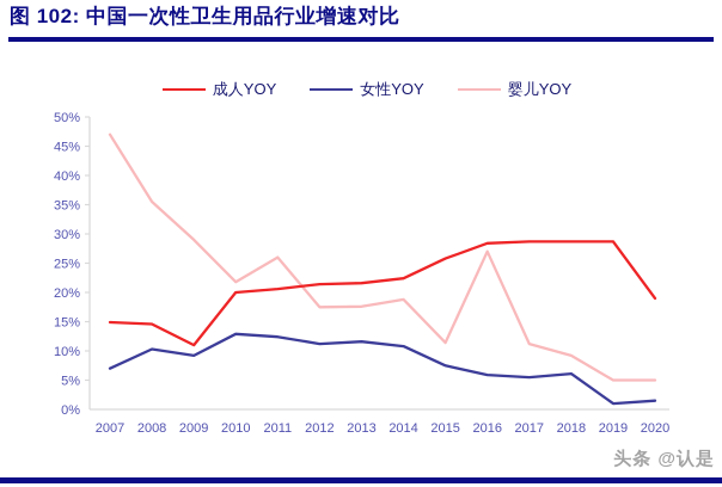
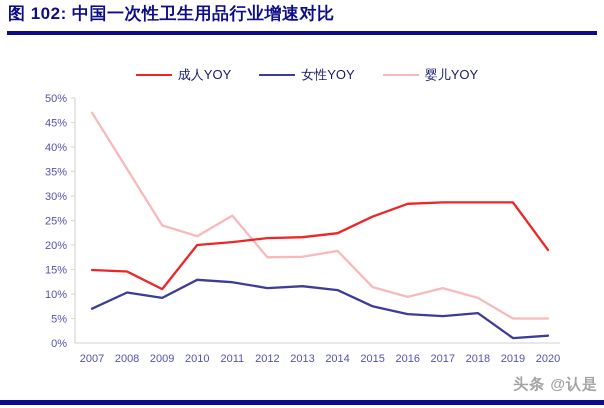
婴儿YOY/2009: 29% -> 24%
婴儿YOY/2016: 27% -> 9%
